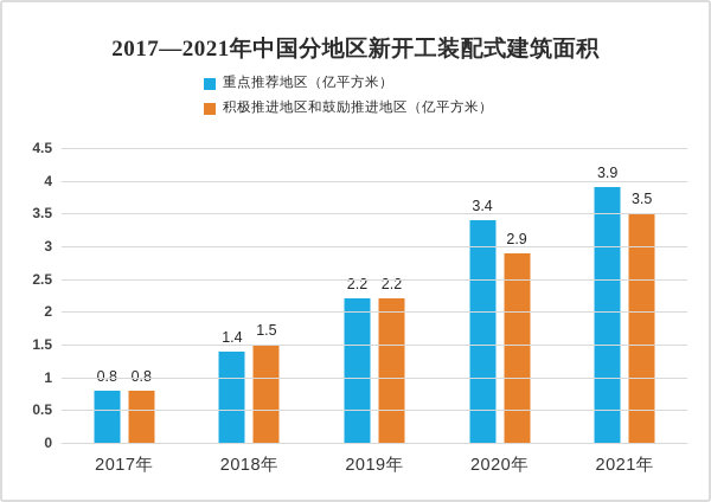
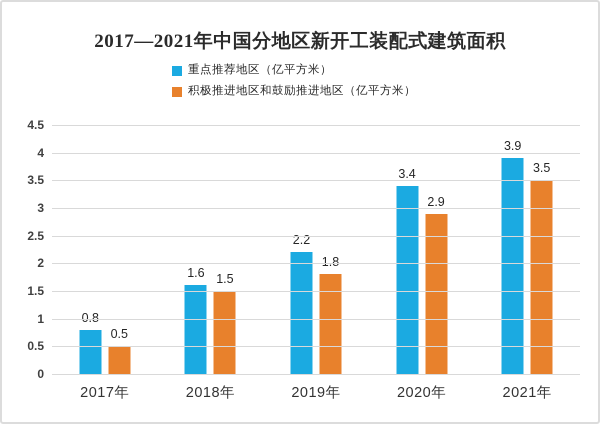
积极推进地区和鼓励推进地区（亿平方米）/2017年: 0.8 -> 0.5
重点推荐地区（亿平方米）/2018年: 1.4 -> 1.6
积极推进地区和鼓励推进地区（亿平方米）/2019年: 2.2 -> 1.8
